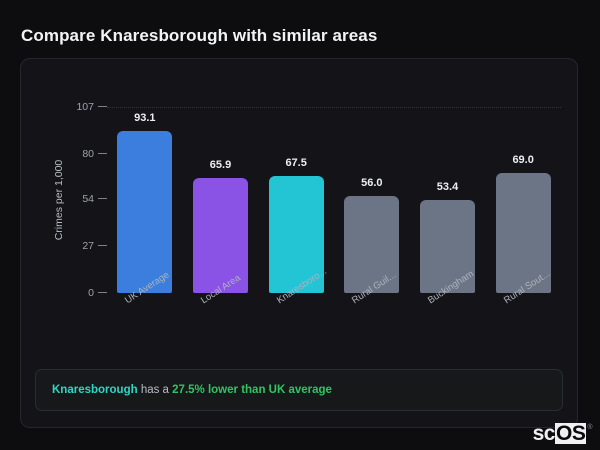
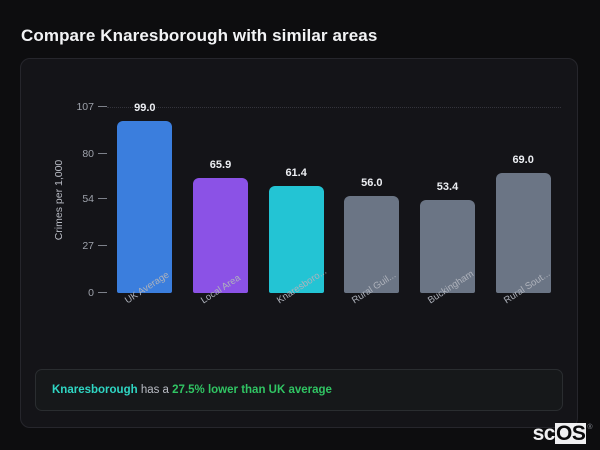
UK Average: 93.1 -> 99.0
Knaresboro...: 67.5 -> 61.4
